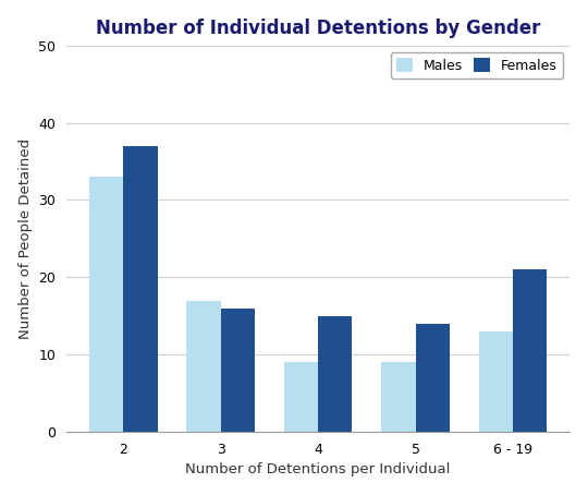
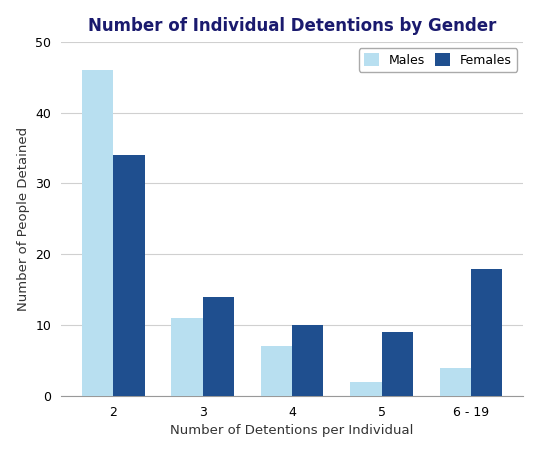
Males/2: 33 -> 46
Females/2: 37 -> 34
Males/3: 17 -> 11
Females/3: 16 -> 14
Males/4: 9 -> 7
Females/4: 15 -> 10
Males/5: 9 -> 2
Females/5: 14 -> 9
Males/6 - 19: 13 -> 4
Females/6 - 19: 21 -> 18
